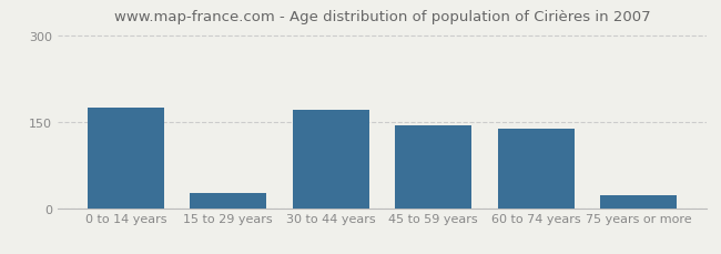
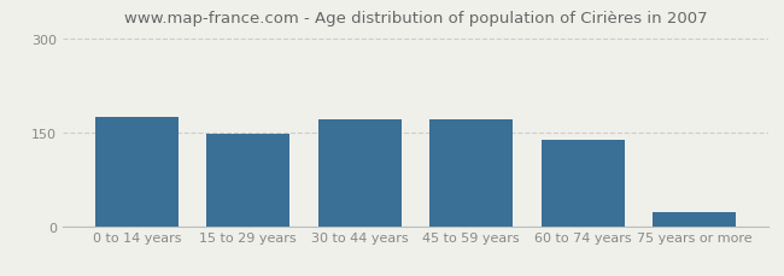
15 to 29 years: 26 -> 148
45 to 59 years: 144 -> 171
